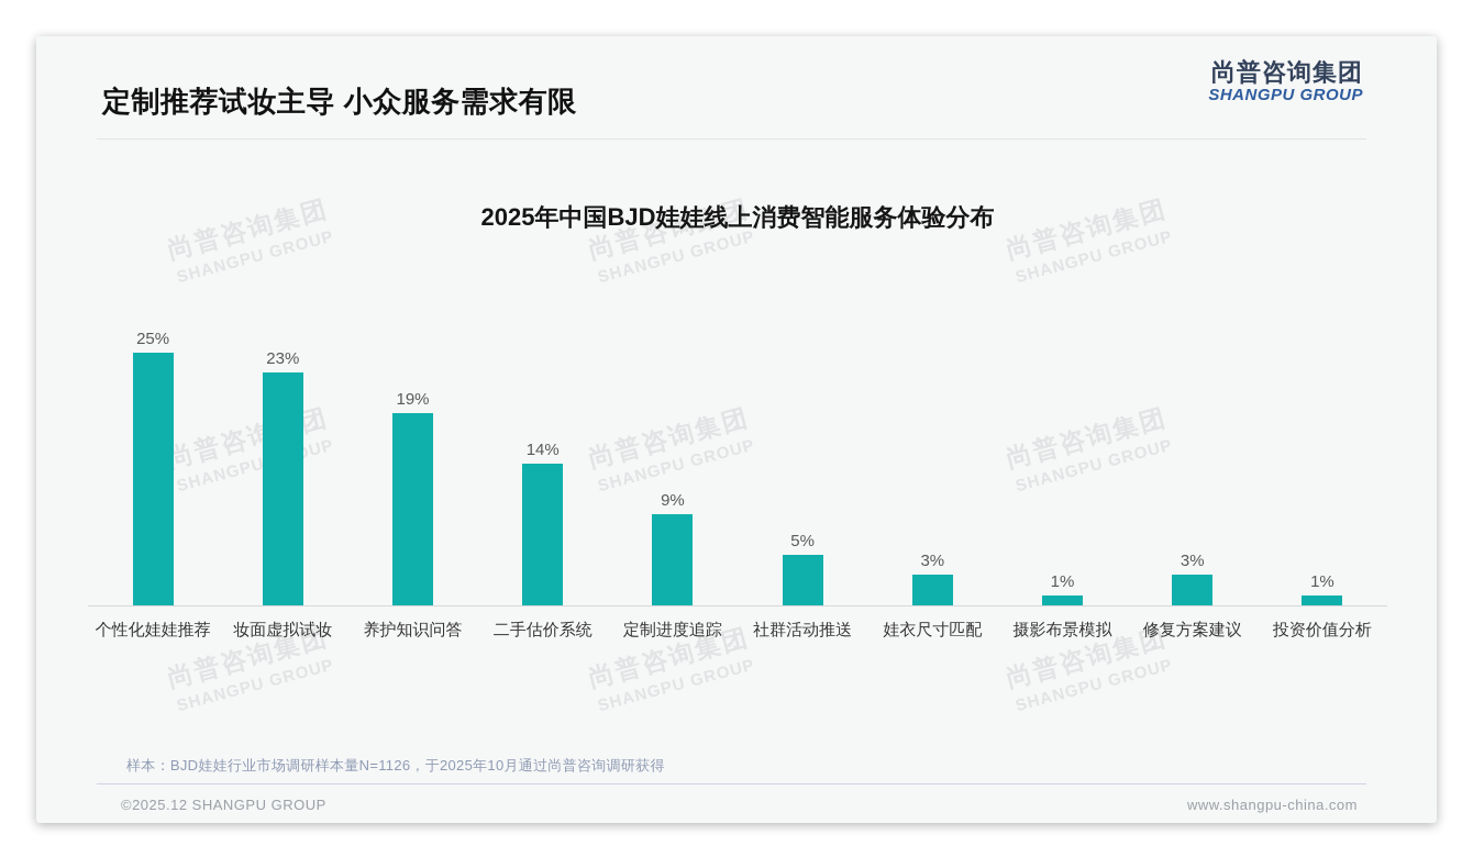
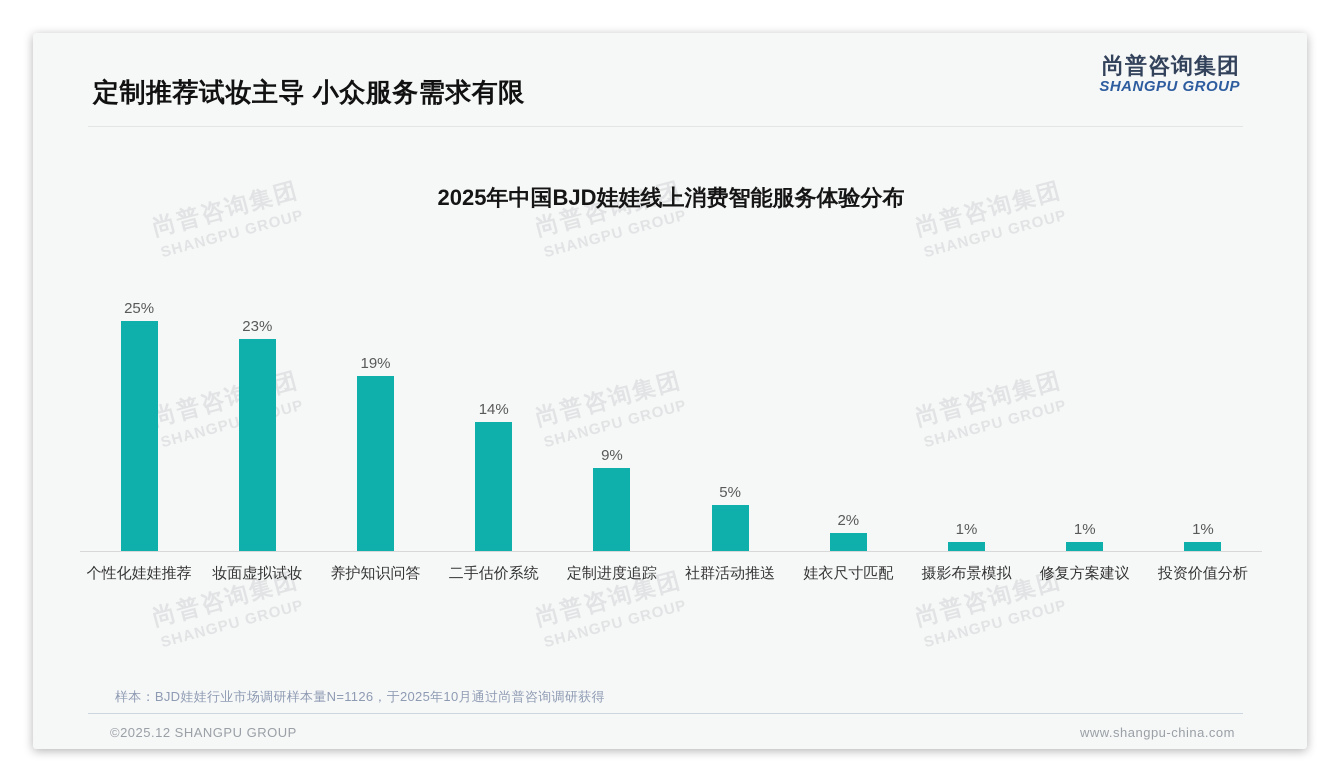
娃衣尺寸匹配: 3% -> 2%
修复方案建议: 3% -> 1%
